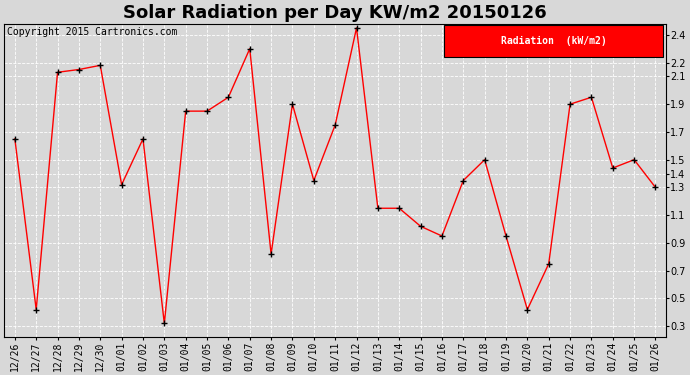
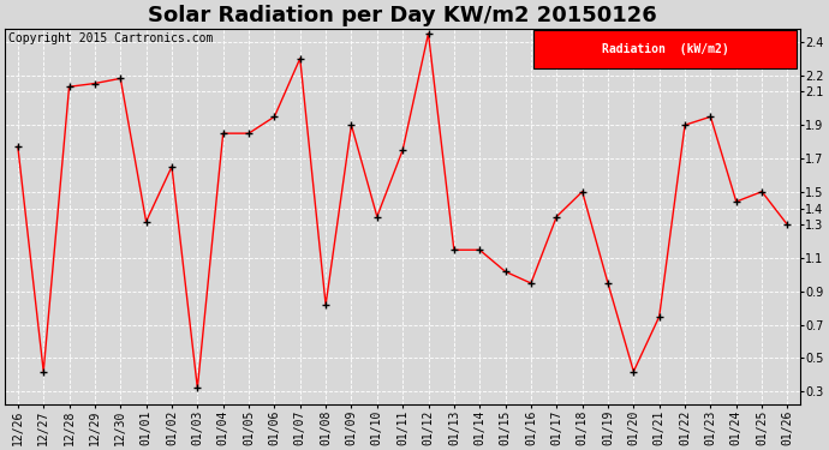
12/26: 1.65 -> 1.77
